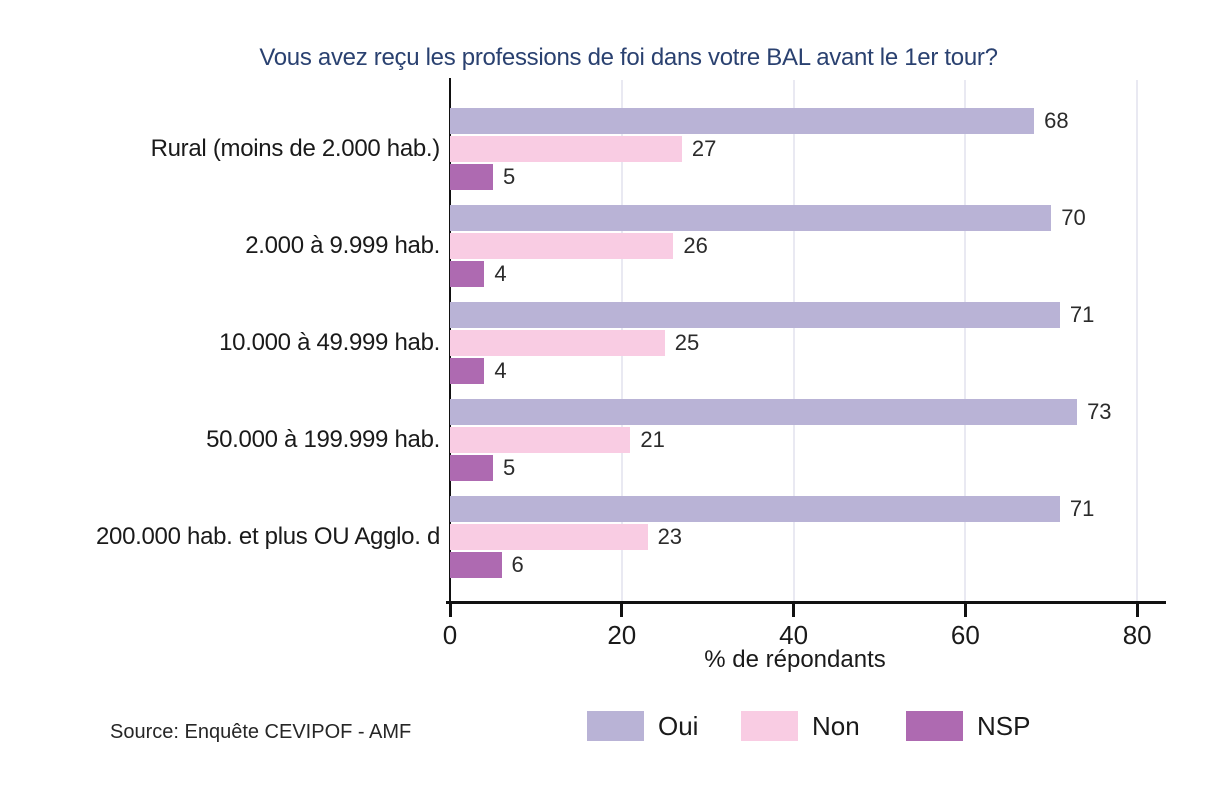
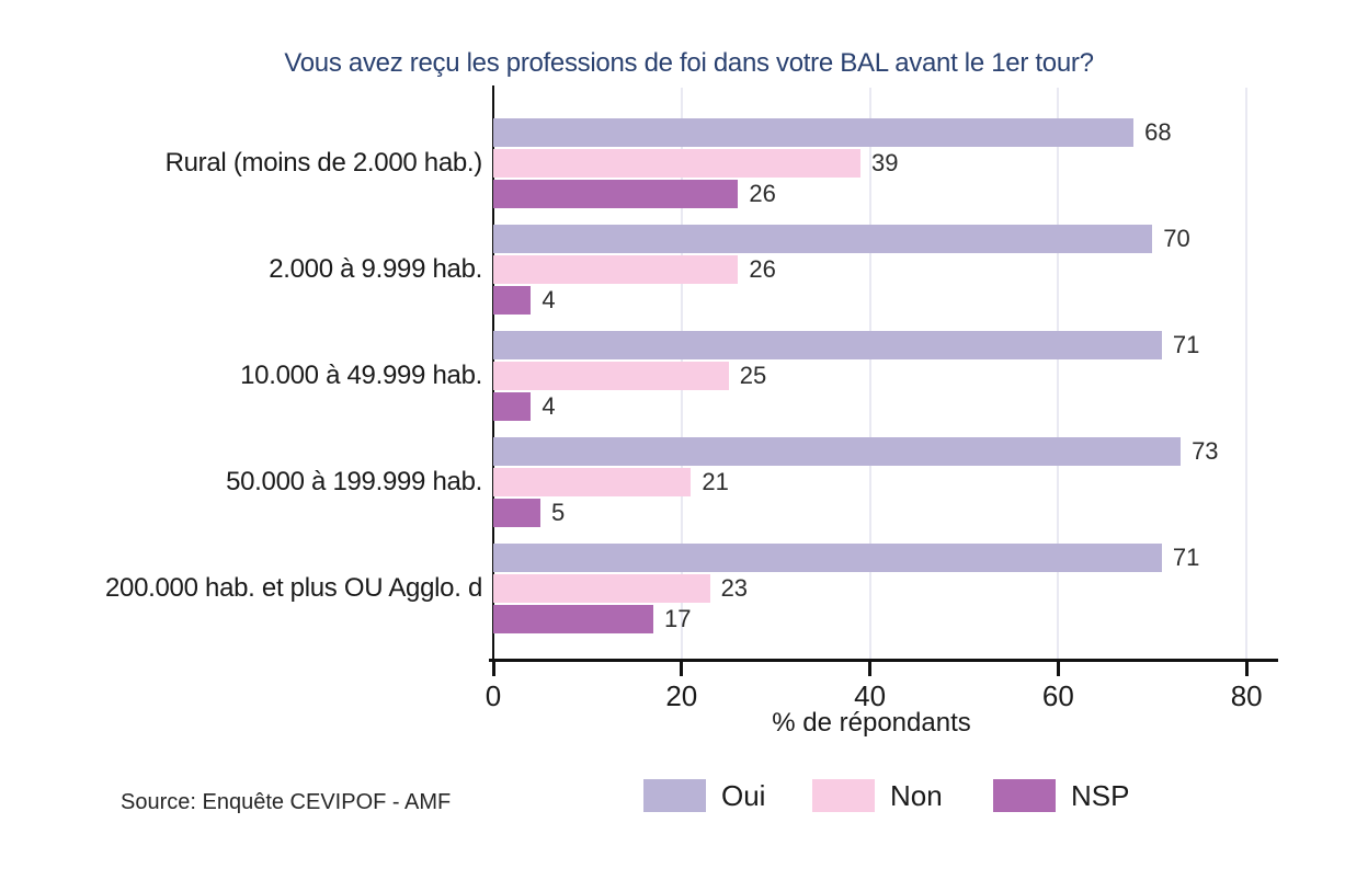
Non/Rural (moins de 2.000 hab.): 27 -> 39
NSP/Rural (moins de 2.000 hab.): 5 -> 26
NSP/200.000 hab. et plus OU Agglo. d: 6 -> 17
